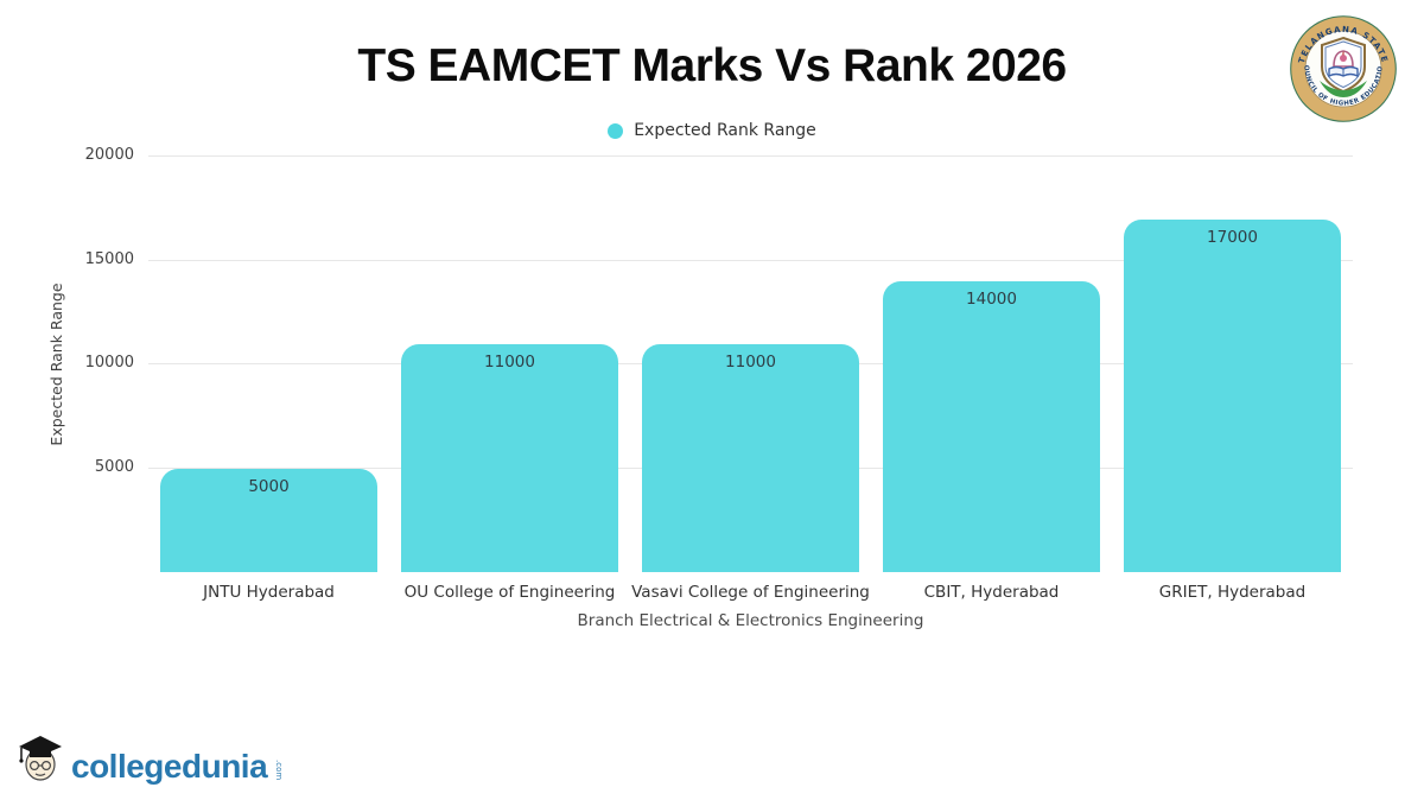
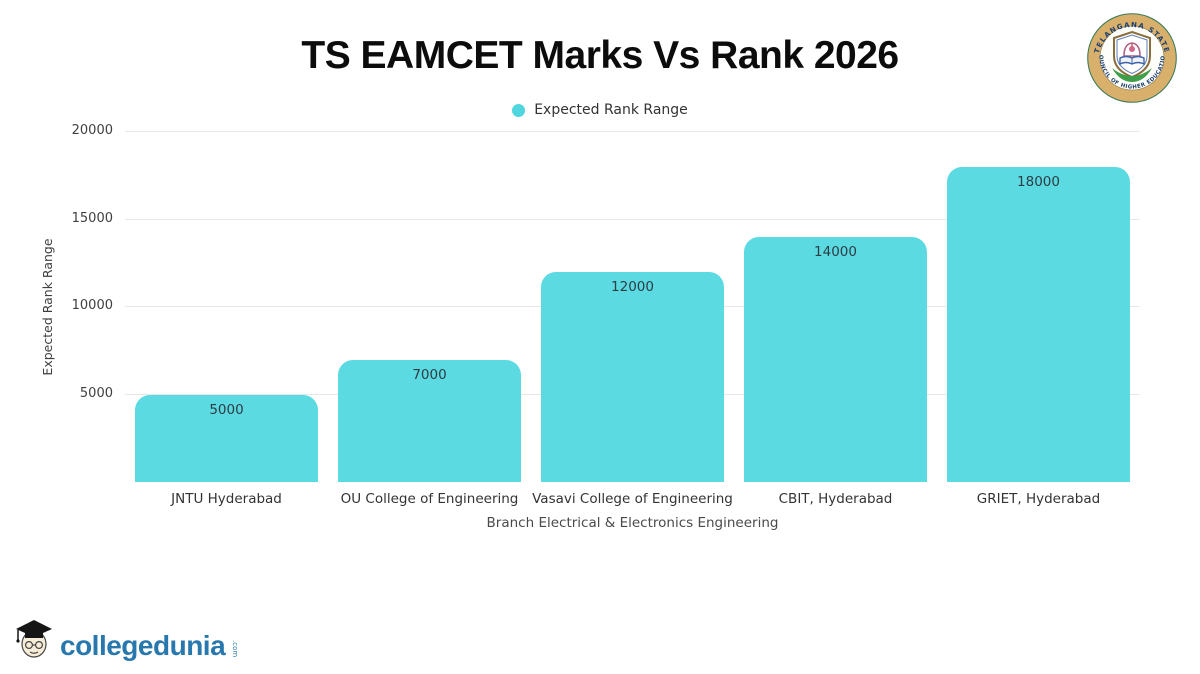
OU College of Engineering: 11000 -> 7000
Vasavi College of Engineering: 11000 -> 12000
GRIET, Hyderabad: 17000 -> 18000
